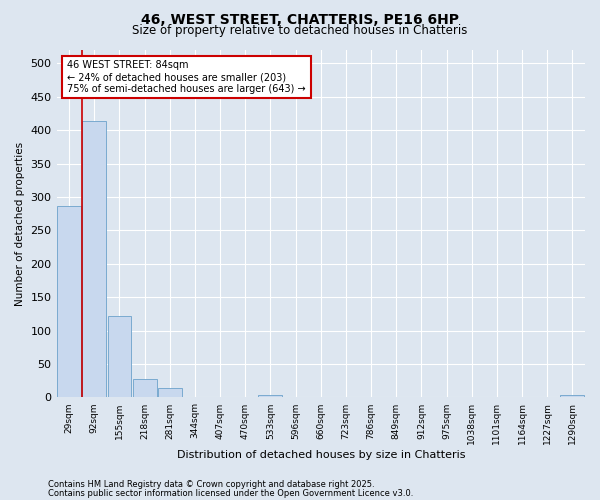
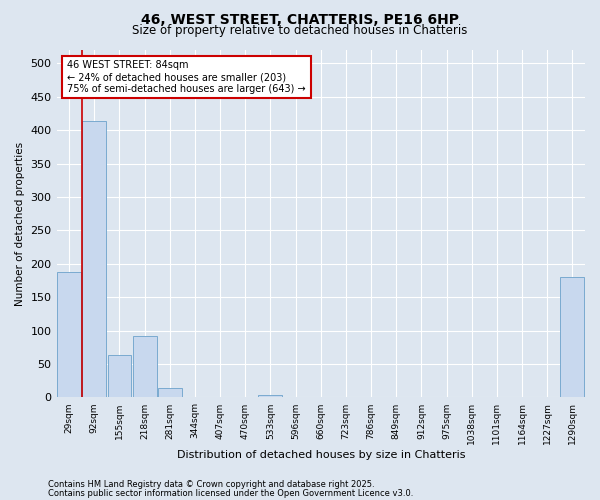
29sqm: 287 -> 188
155sqm: 122 -> 64
218sqm: 28 -> 92
1290sqm: 4 -> 180
